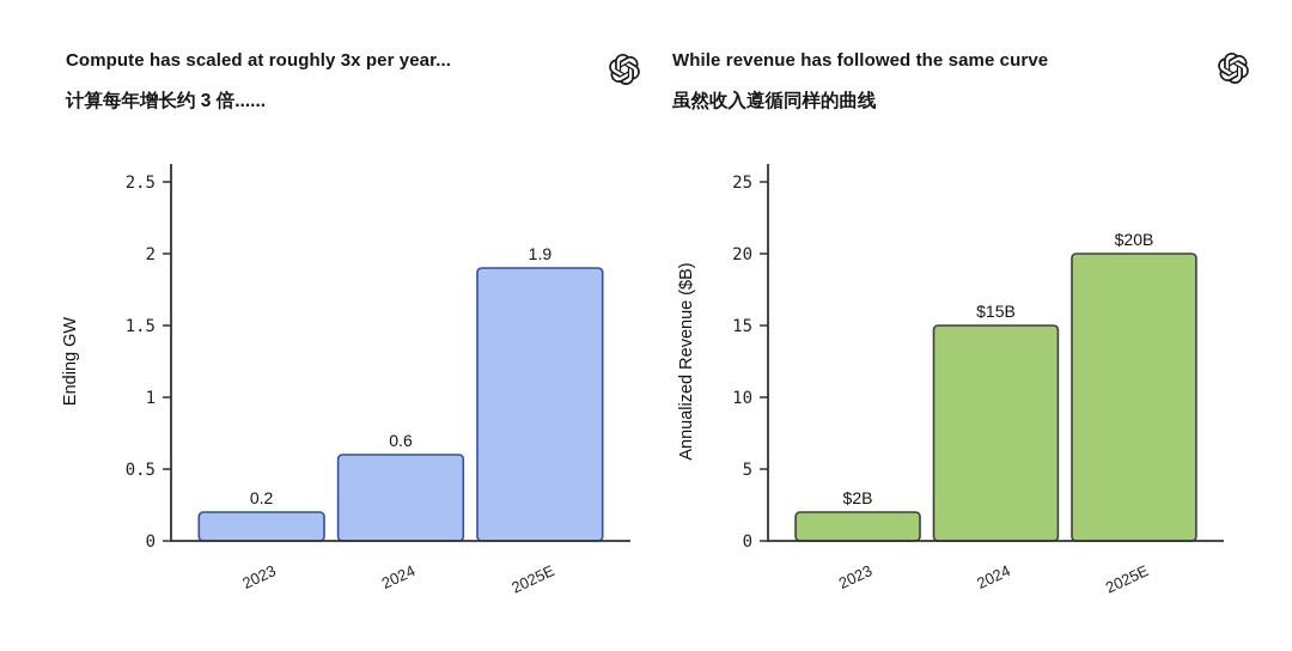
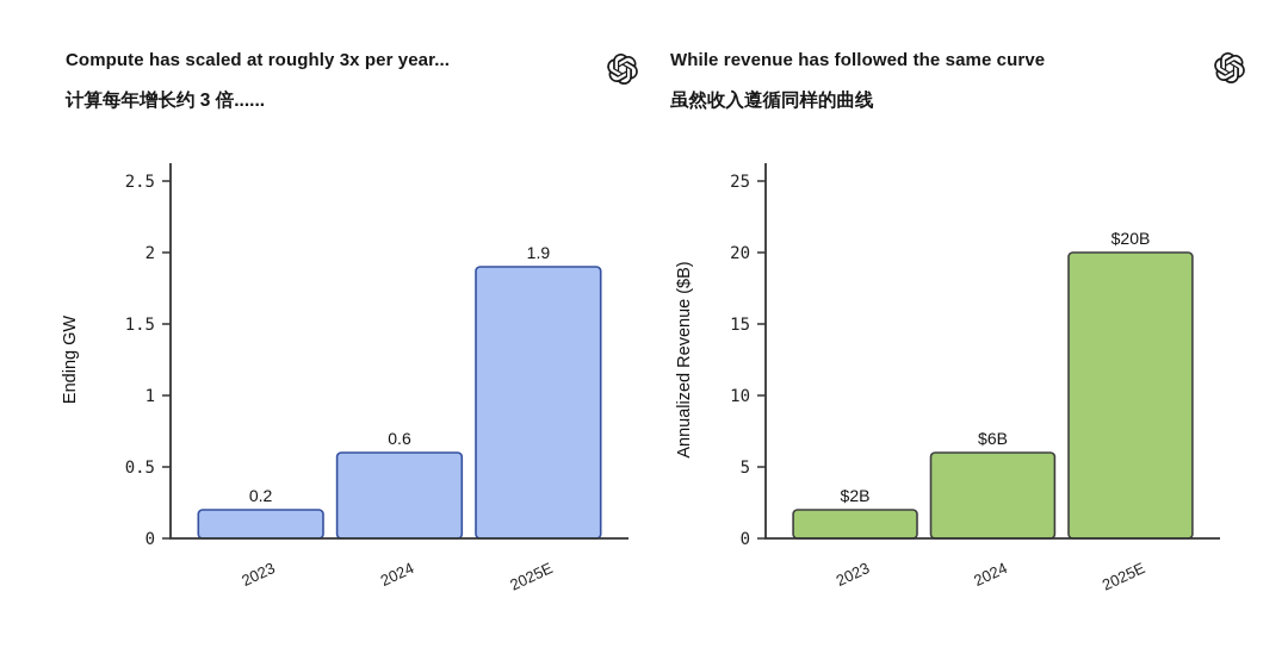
While revenue has followed the same curve/2024: $15B -> $6B
